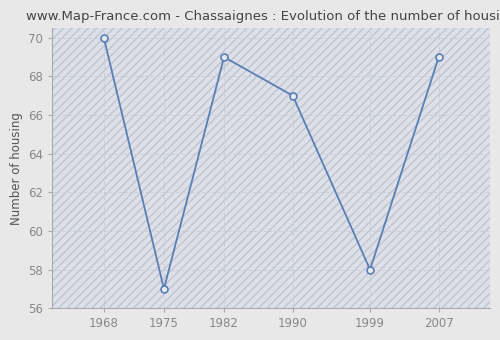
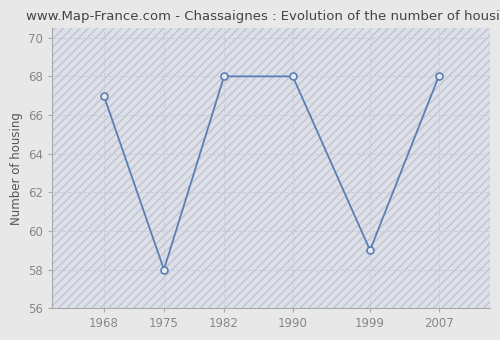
1968: 70 -> 67
1975: 57 -> 58
1982: 69 -> 68
1990: 67 -> 68
1999: 58 -> 59
2007: 69 -> 68
